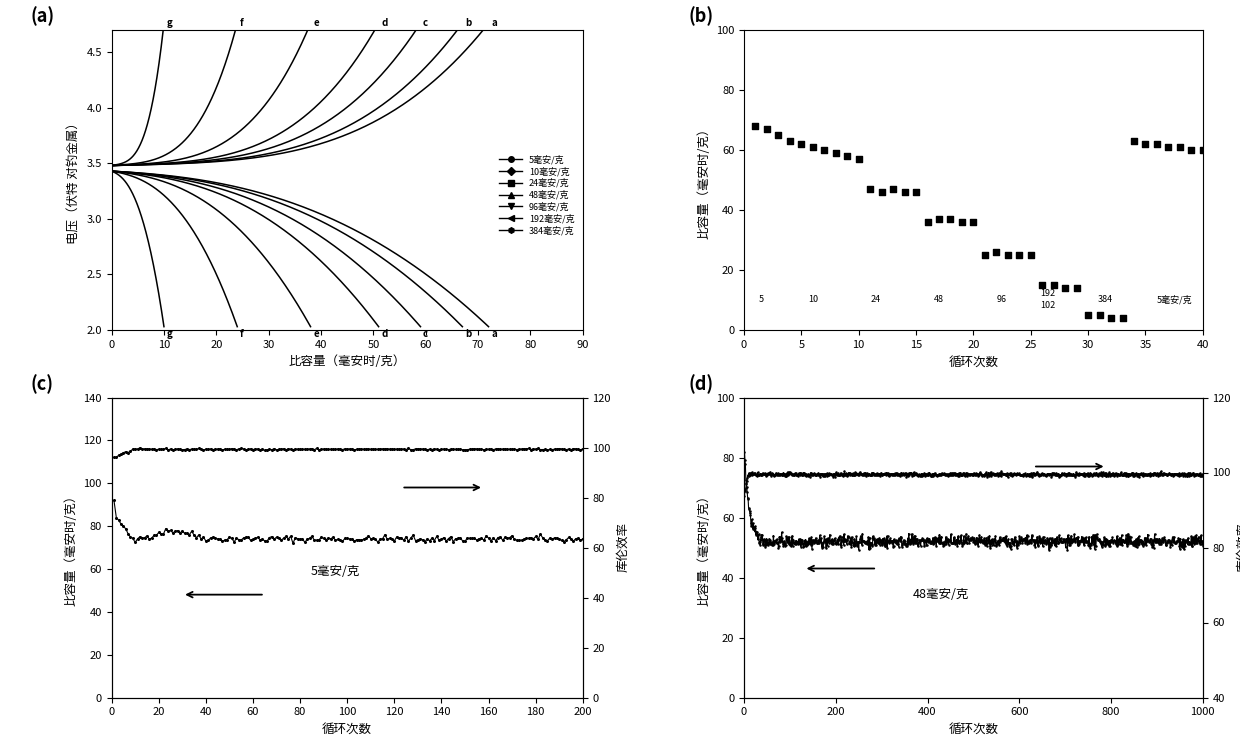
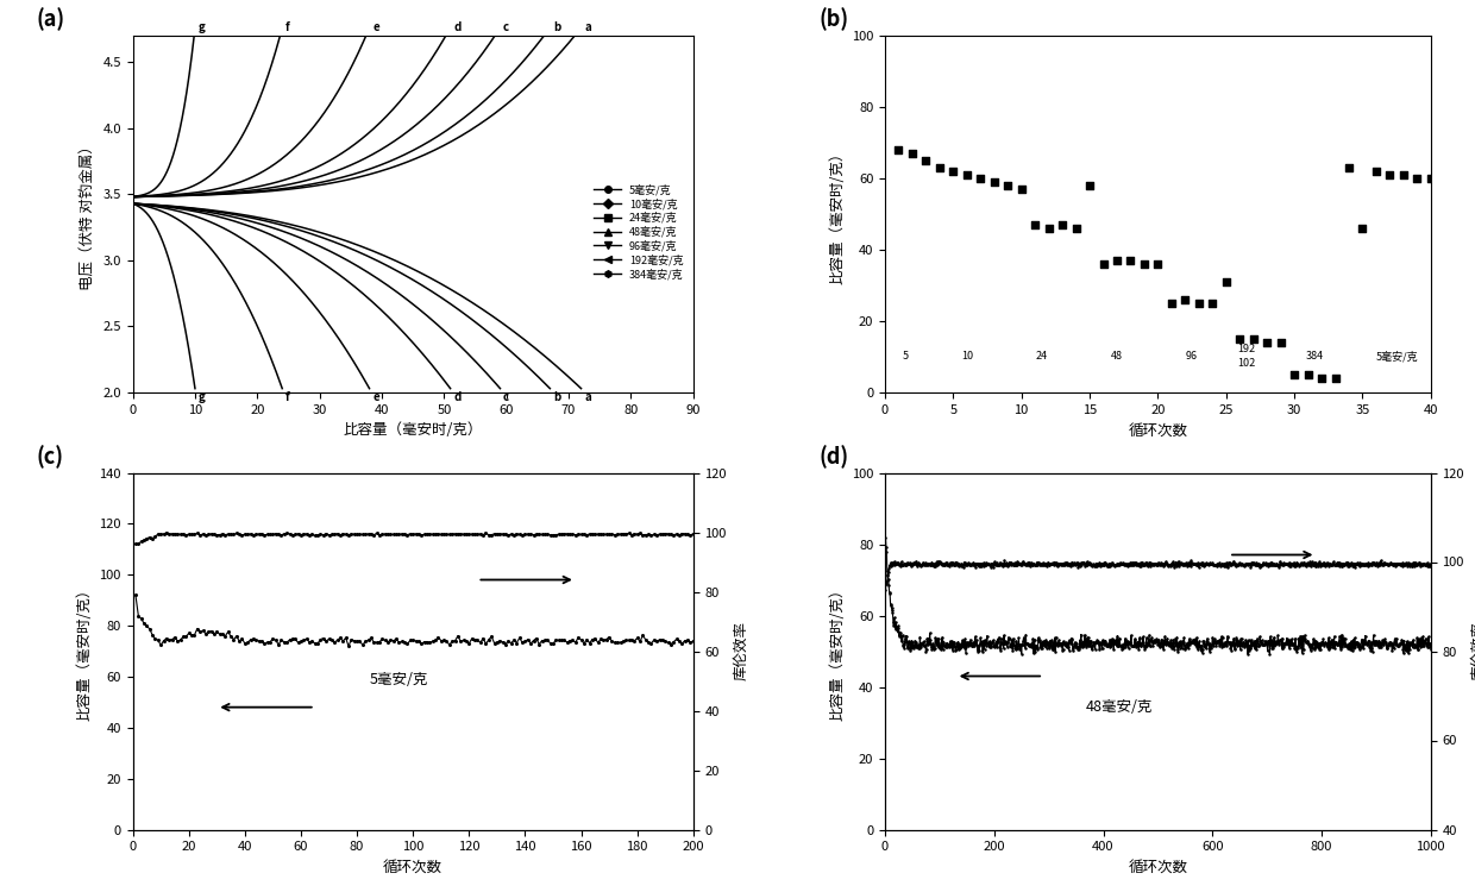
15: 46 -> 58
25: 25 -> 31
35: 62 -> 46
